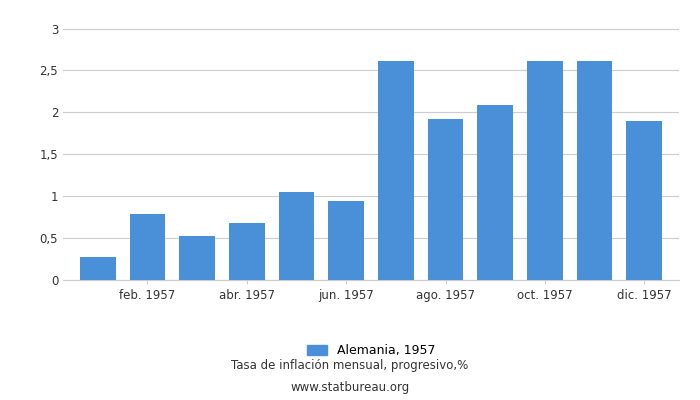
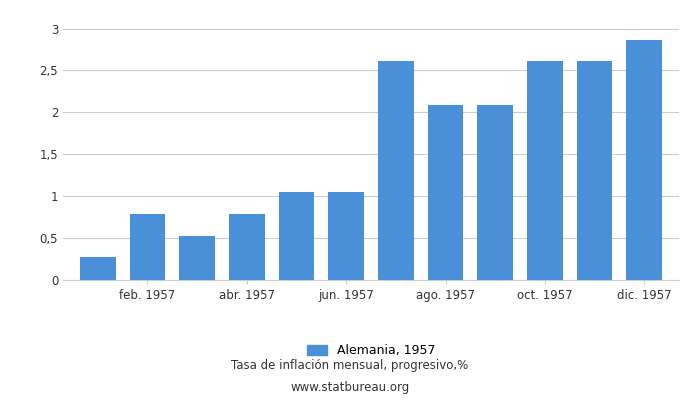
abr. 1957: 0,68 -> 0,79
jun. 1957: 0,94 -> 1,05
ago. 1957: 1,92 -> 2,09
dic. 1957: 1,90 -> 2,86
